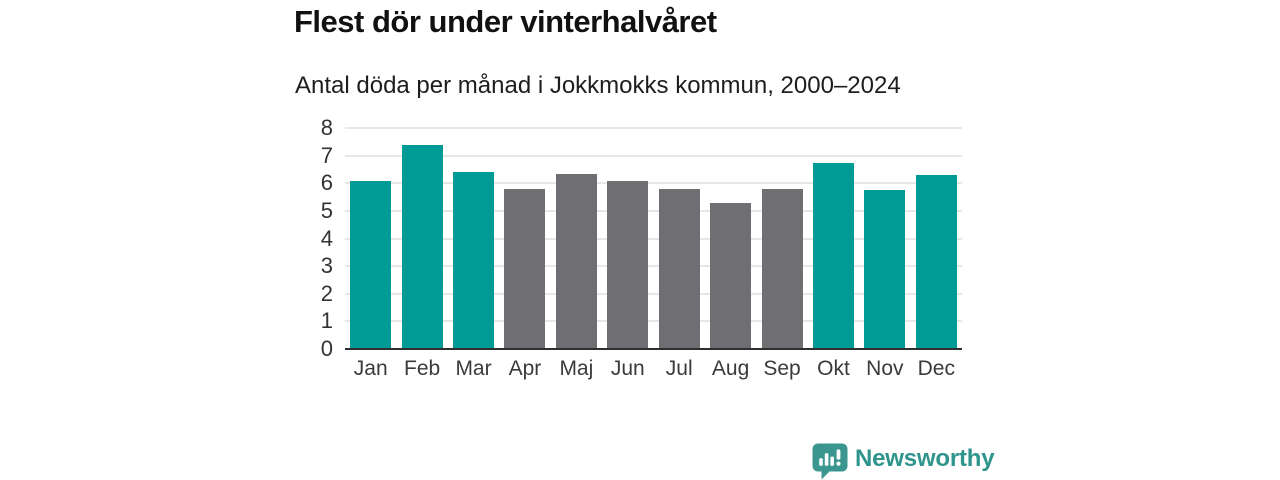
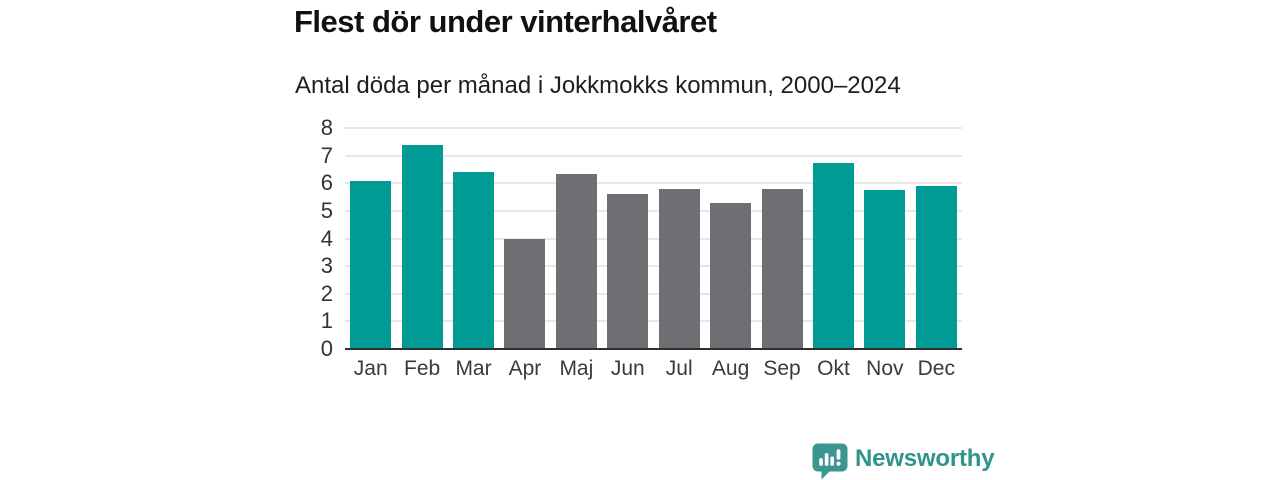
Apr: 5.8 -> 4.0
Jun: 6.1 -> 5.6
Dec: 6.3 -> 5.9
